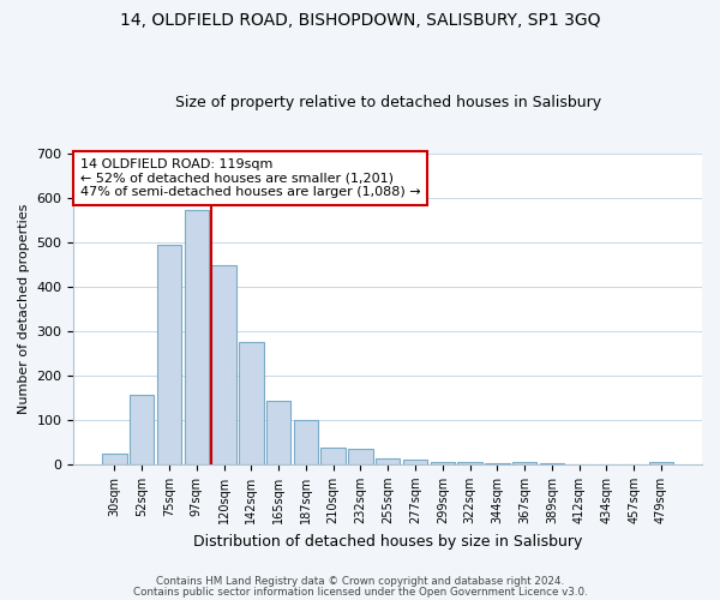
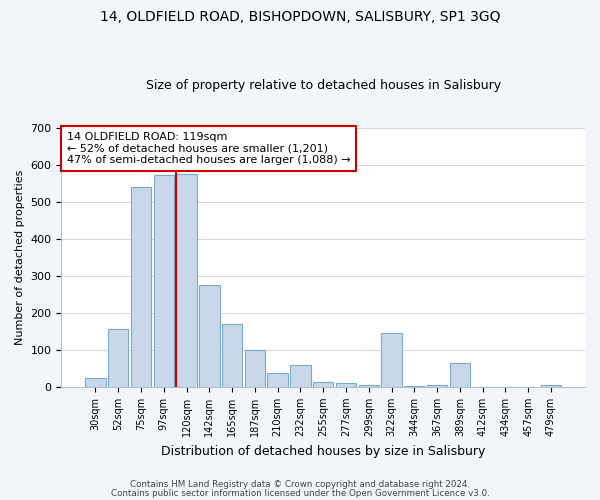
75sqm: 495 -> 540
120sqm: 448 -> 575
165sqm: 143 -> 170
232sqm: 35 -> 60
322sqm: 5 -> 145
389sqm: 2 -> 65
